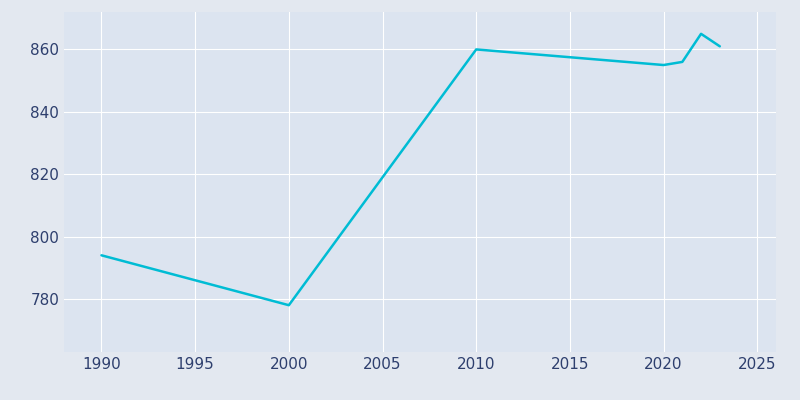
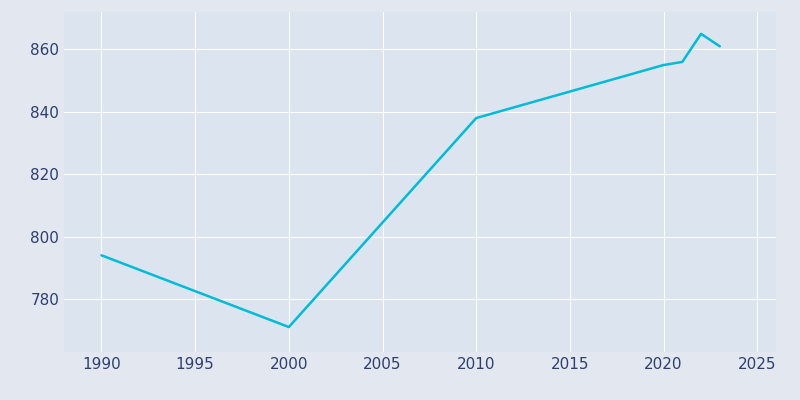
2000: 778 -> 771
2010: 860 -> 838
